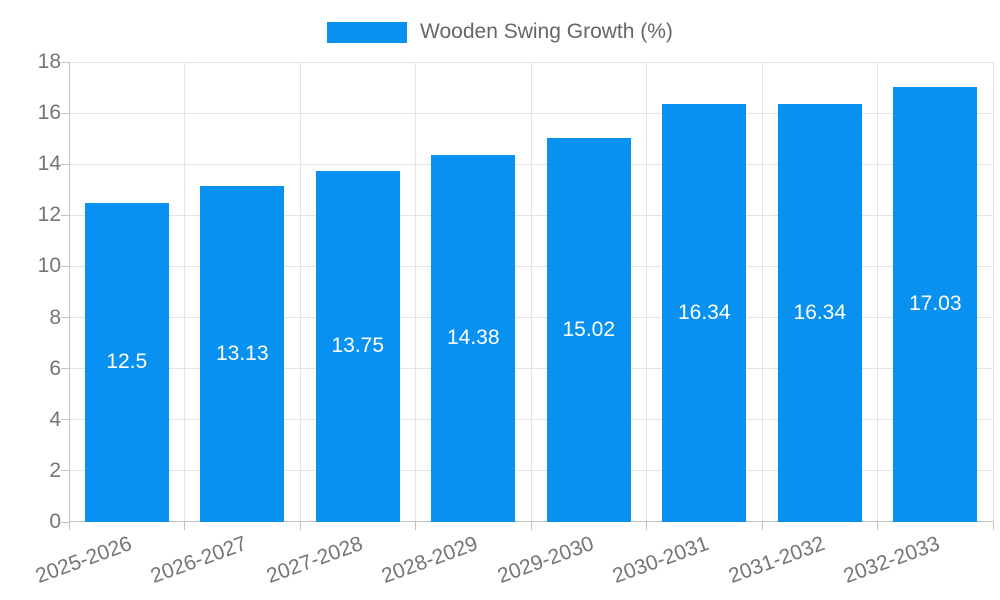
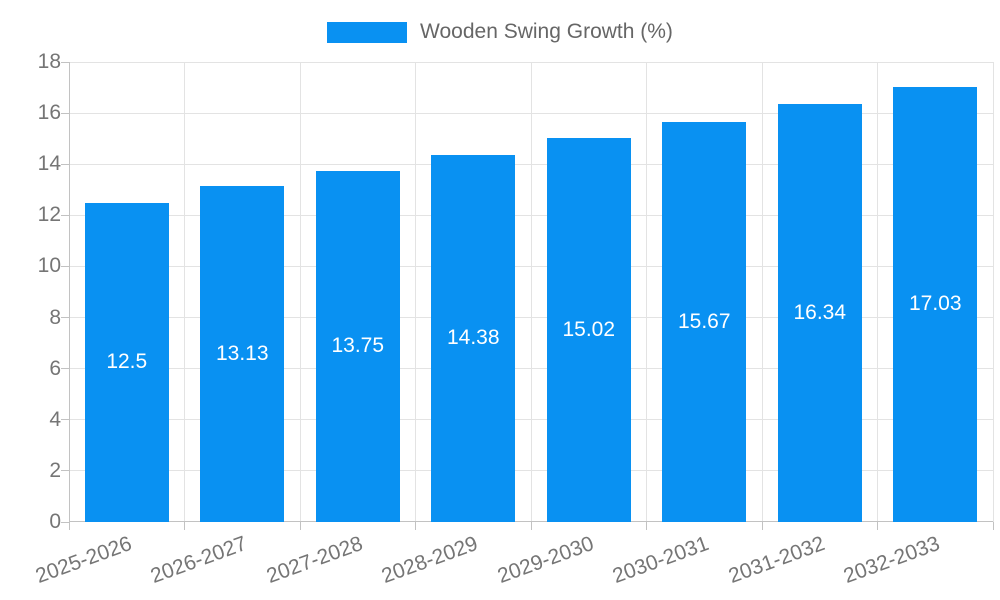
2030-2031: 16.34 -> 15.67
